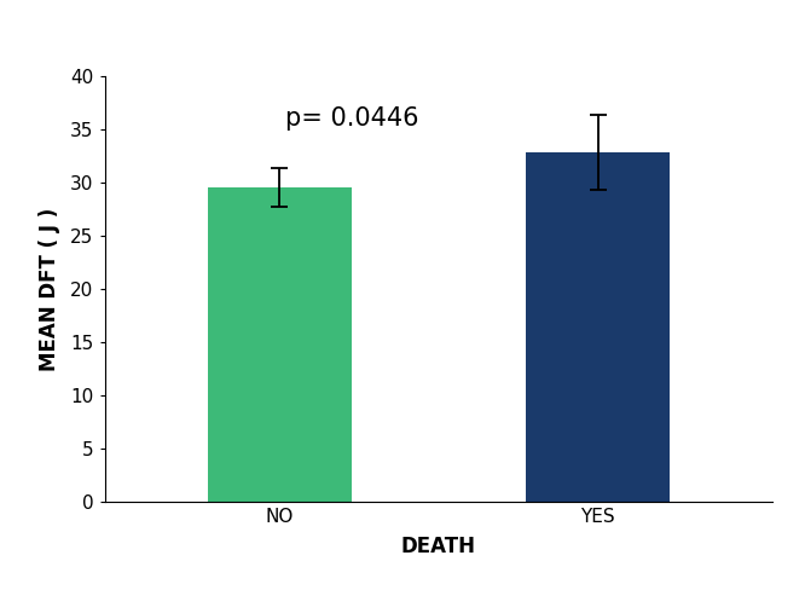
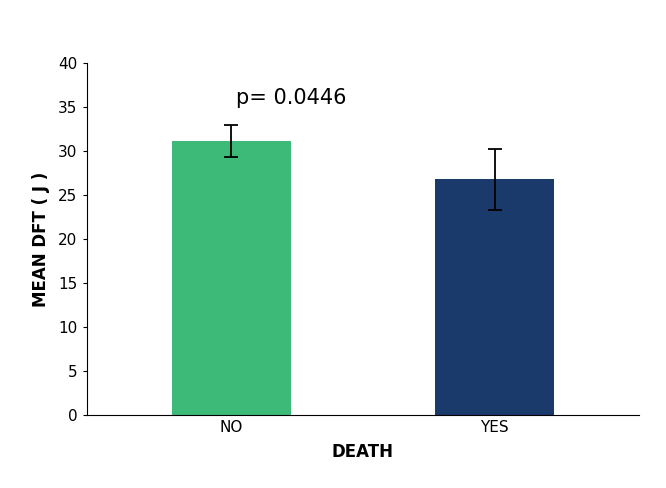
NO: 29.6 -> 31.2
YES: 32.9 -> 26.8
